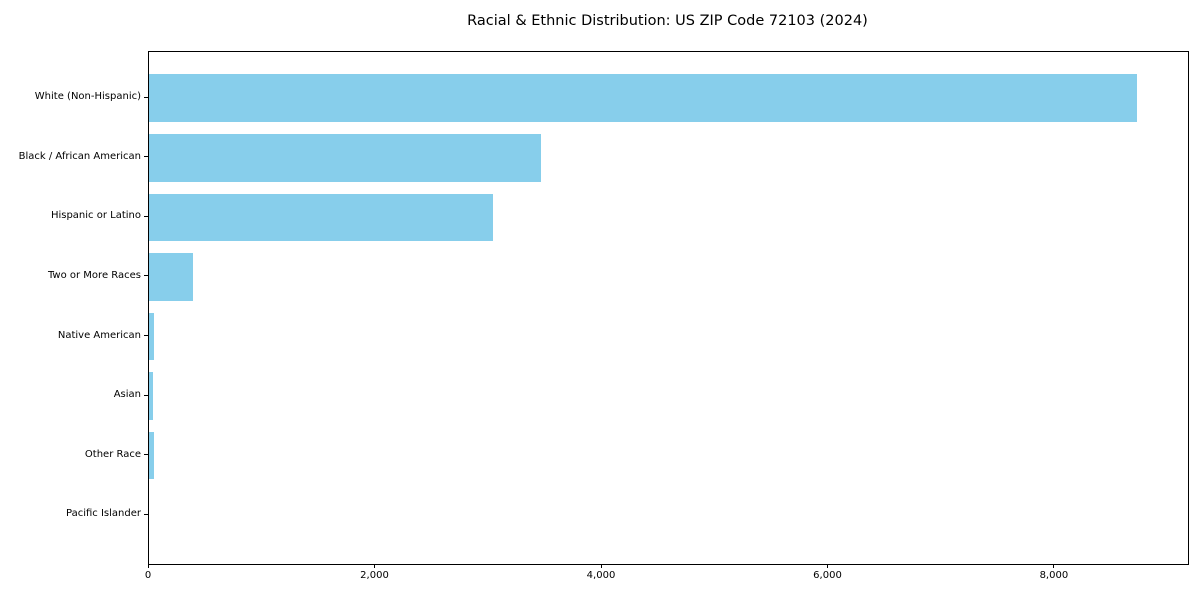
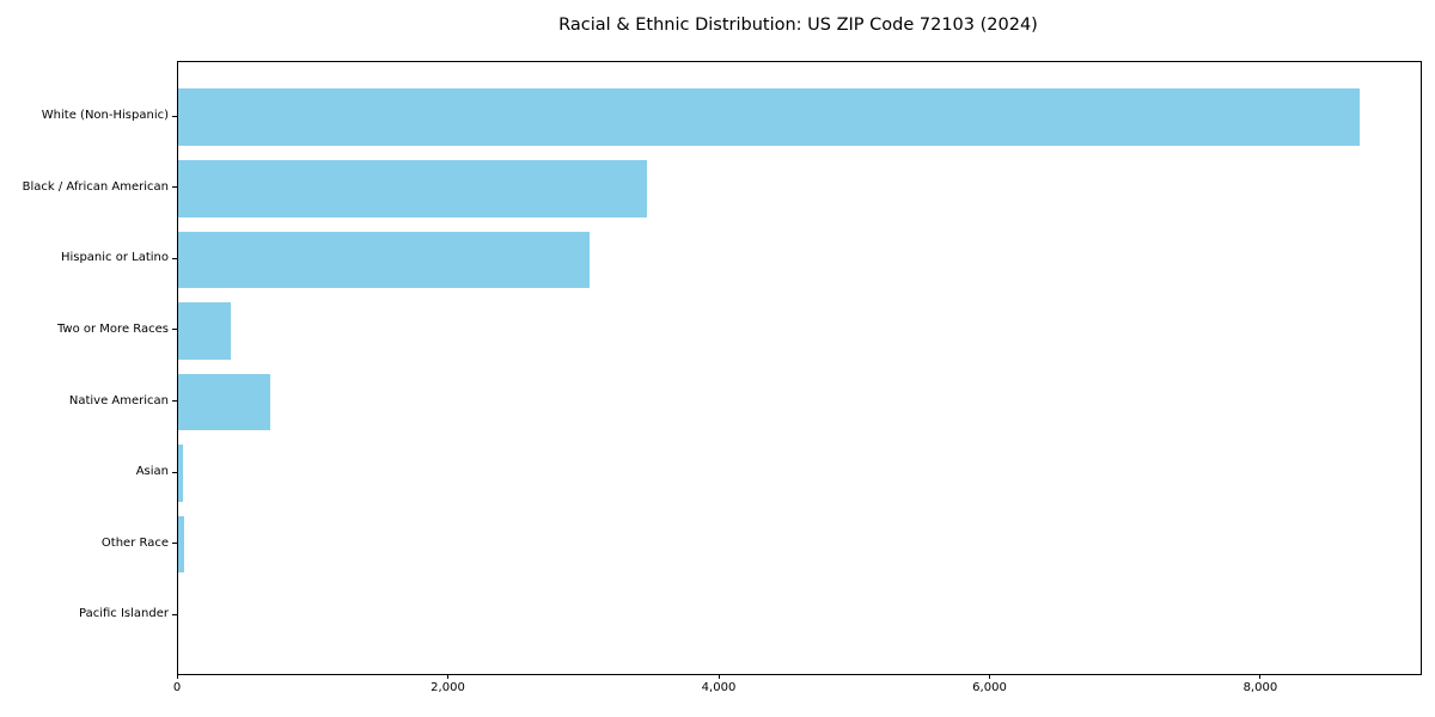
Native American: 40 -> 680
